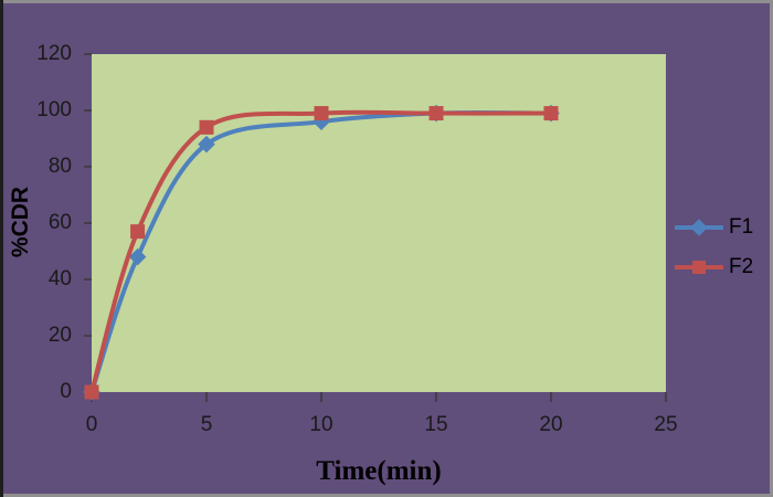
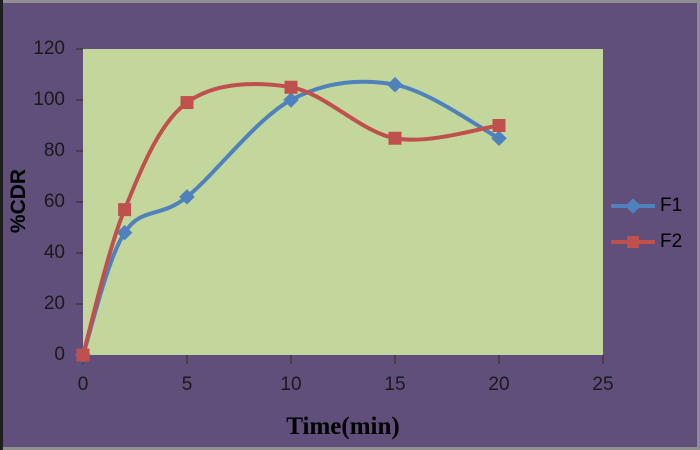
F1/5: 88 -> 62
F2/5: 94 -> 99
F1/10: 96 -> 100
F2/10: 99 -> 105
F1/15: 99 -> 106
F2/15: 99 -> 85
F1/20: 99 -> 85
F2/20: 99 -> 90
